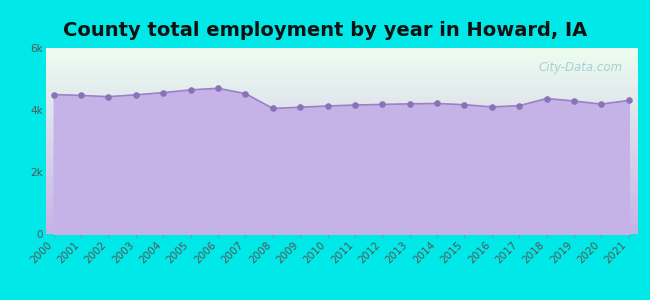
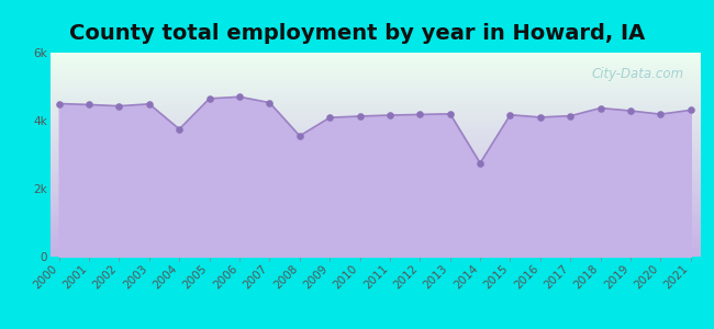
2004: 4.56k -> 3.75k
2008: 4.05k -> 3.55k
2014: 4.21k -> 2.75k
